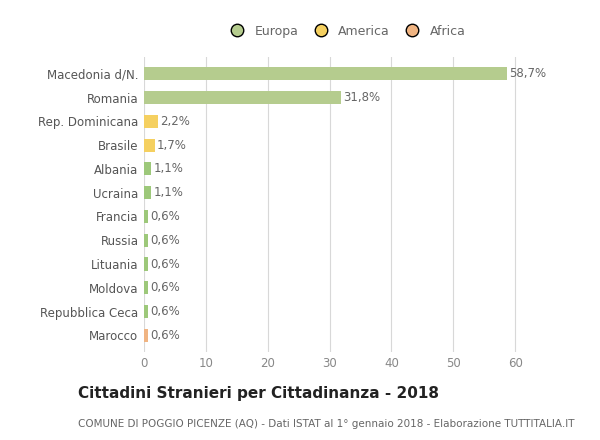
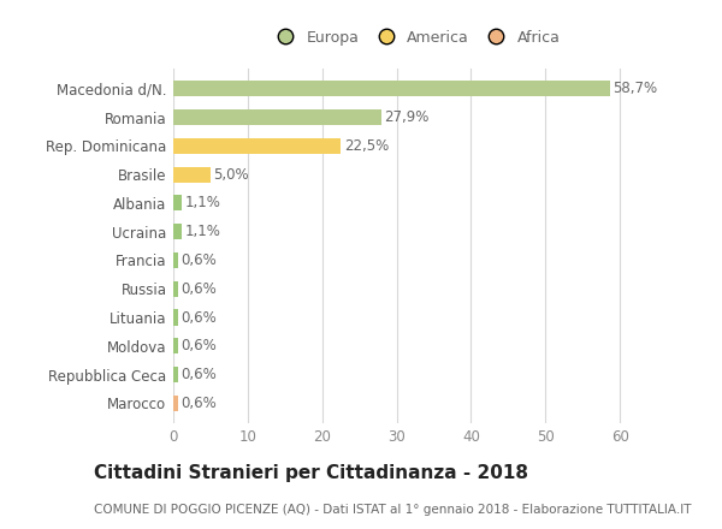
Romania: 31,8% -> 27,9%
Rep. Dominicana: 2,2% -> 22,5%
Brasile: 1,7% -> 5,0%
